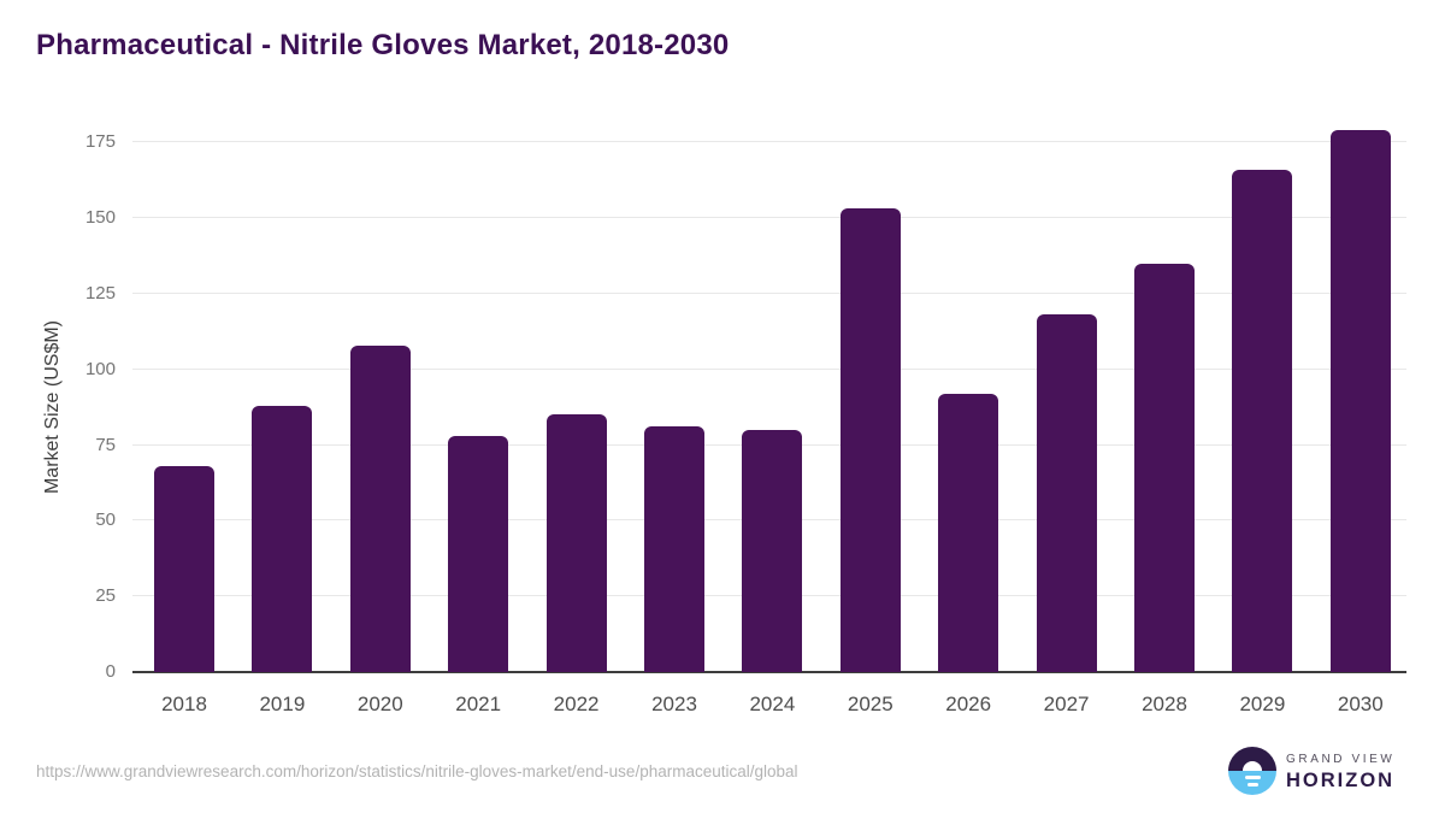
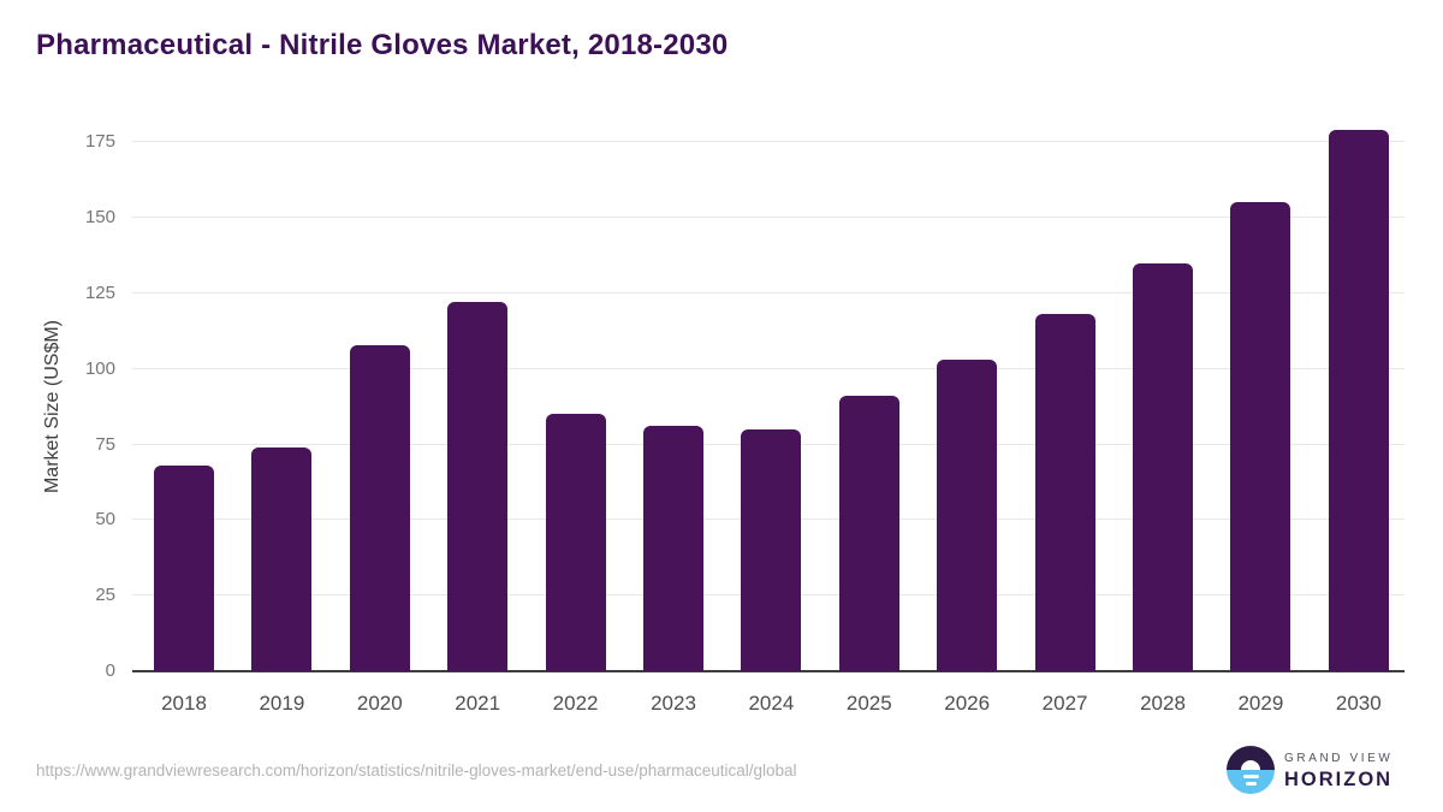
2019: 88 -> 74
2021: 78 -> 122
2025: 153 -> 91
2026: 92 -> 103
2029: 166 -> 155
